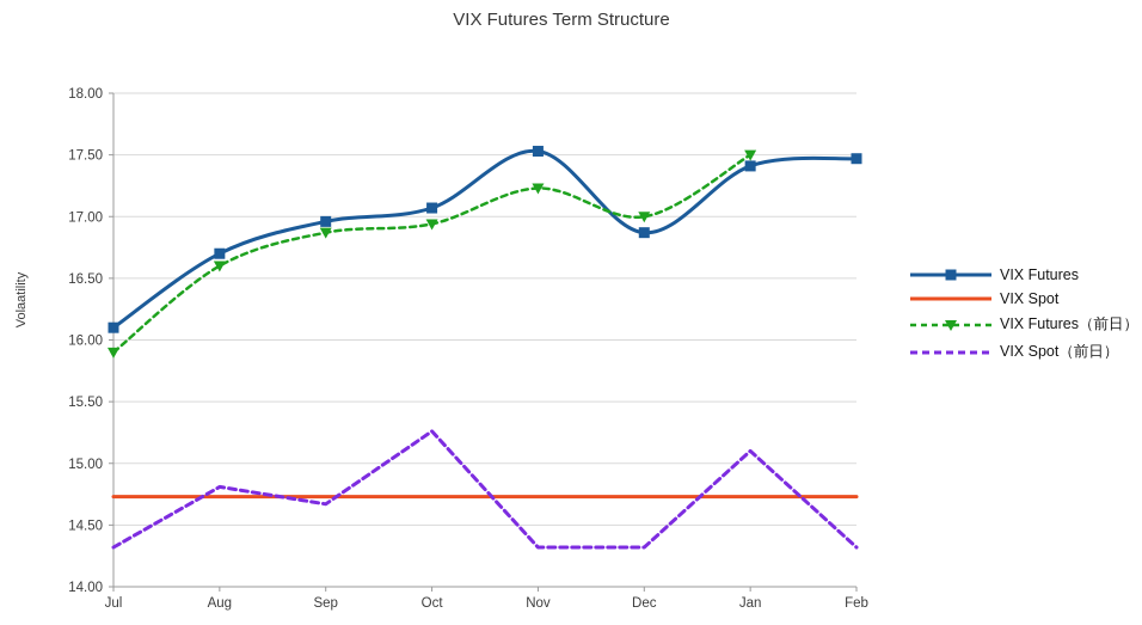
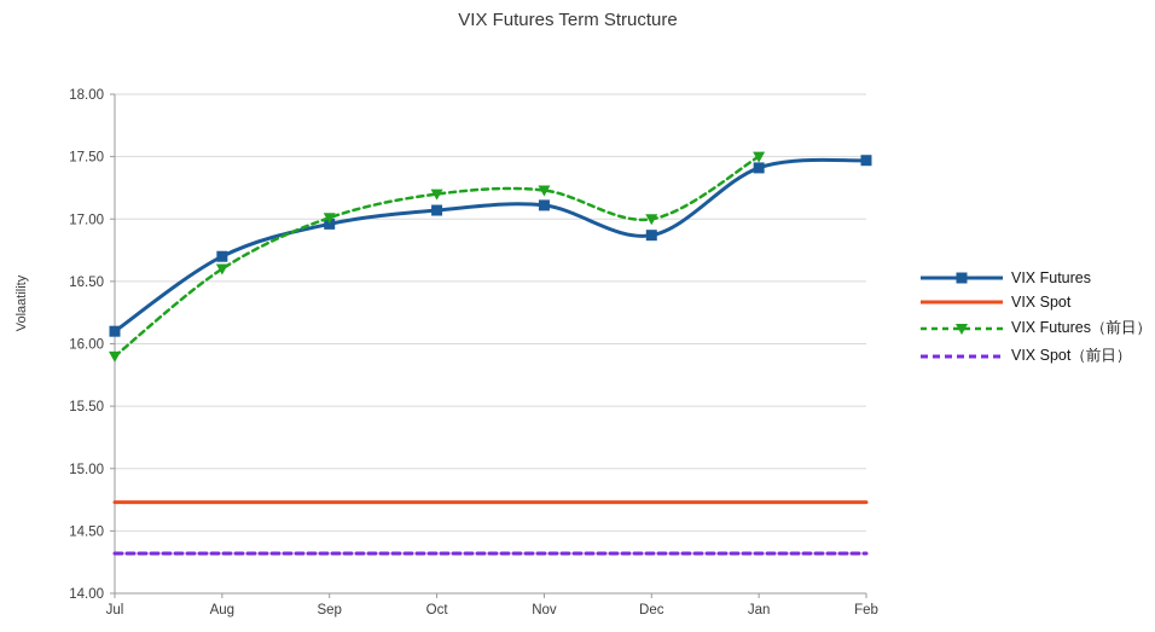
VIX Spot（前日）/Aug: 14.81 -> 14.32
VIX Futures（前日）/Sep: 16.87 -> 17.01
VIX Spot（前日）/Sep: 14.67 -> 14.32
VIX Futures（前日）/Oct: 16.94 -> 17.20
VIX Spot（前日）/Oct: 15.26 -> 14.32
VIX Futures/Nov: 17.53 -> 17.11
VIX Spot（前日）/Jan: 15.10 -> 14.32
